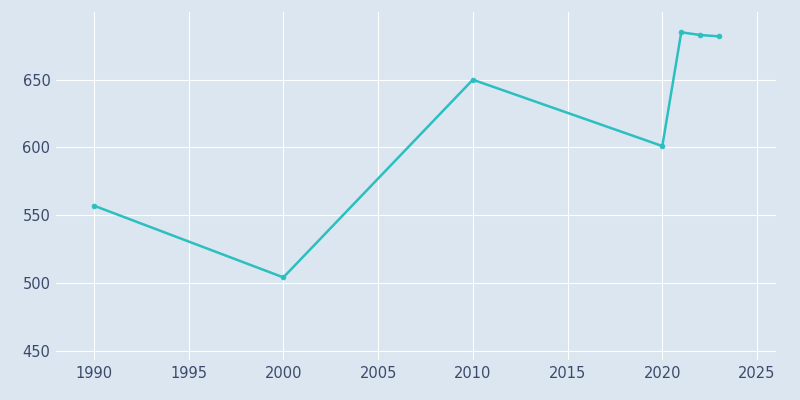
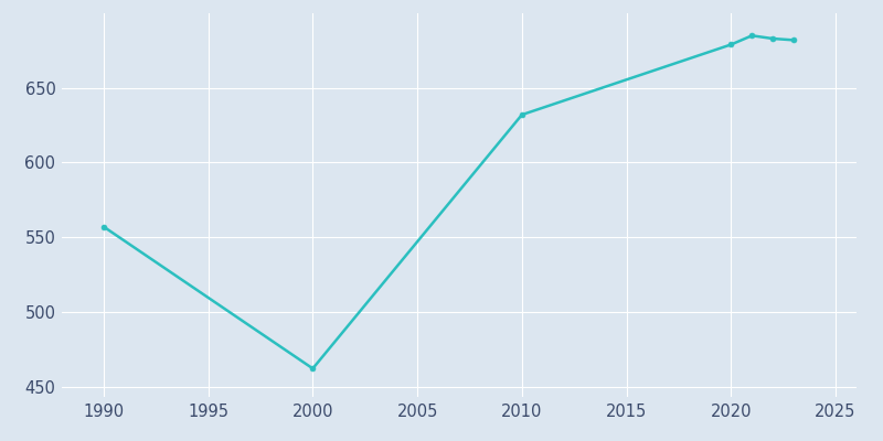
2000: 504 -> 462
2010: 650 -> 632
2020: 601 -> 679
